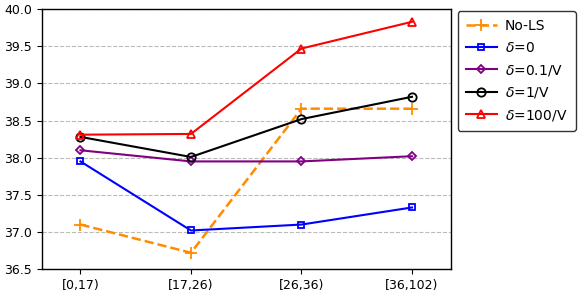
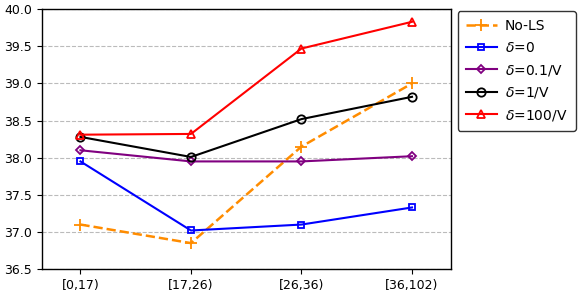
No-LS/[17,26): 36.72 -> 36.85
No-LS/[26,36): 38.66 -> 38.15
No-LS/[36,102): 38.66 -> 39.00
